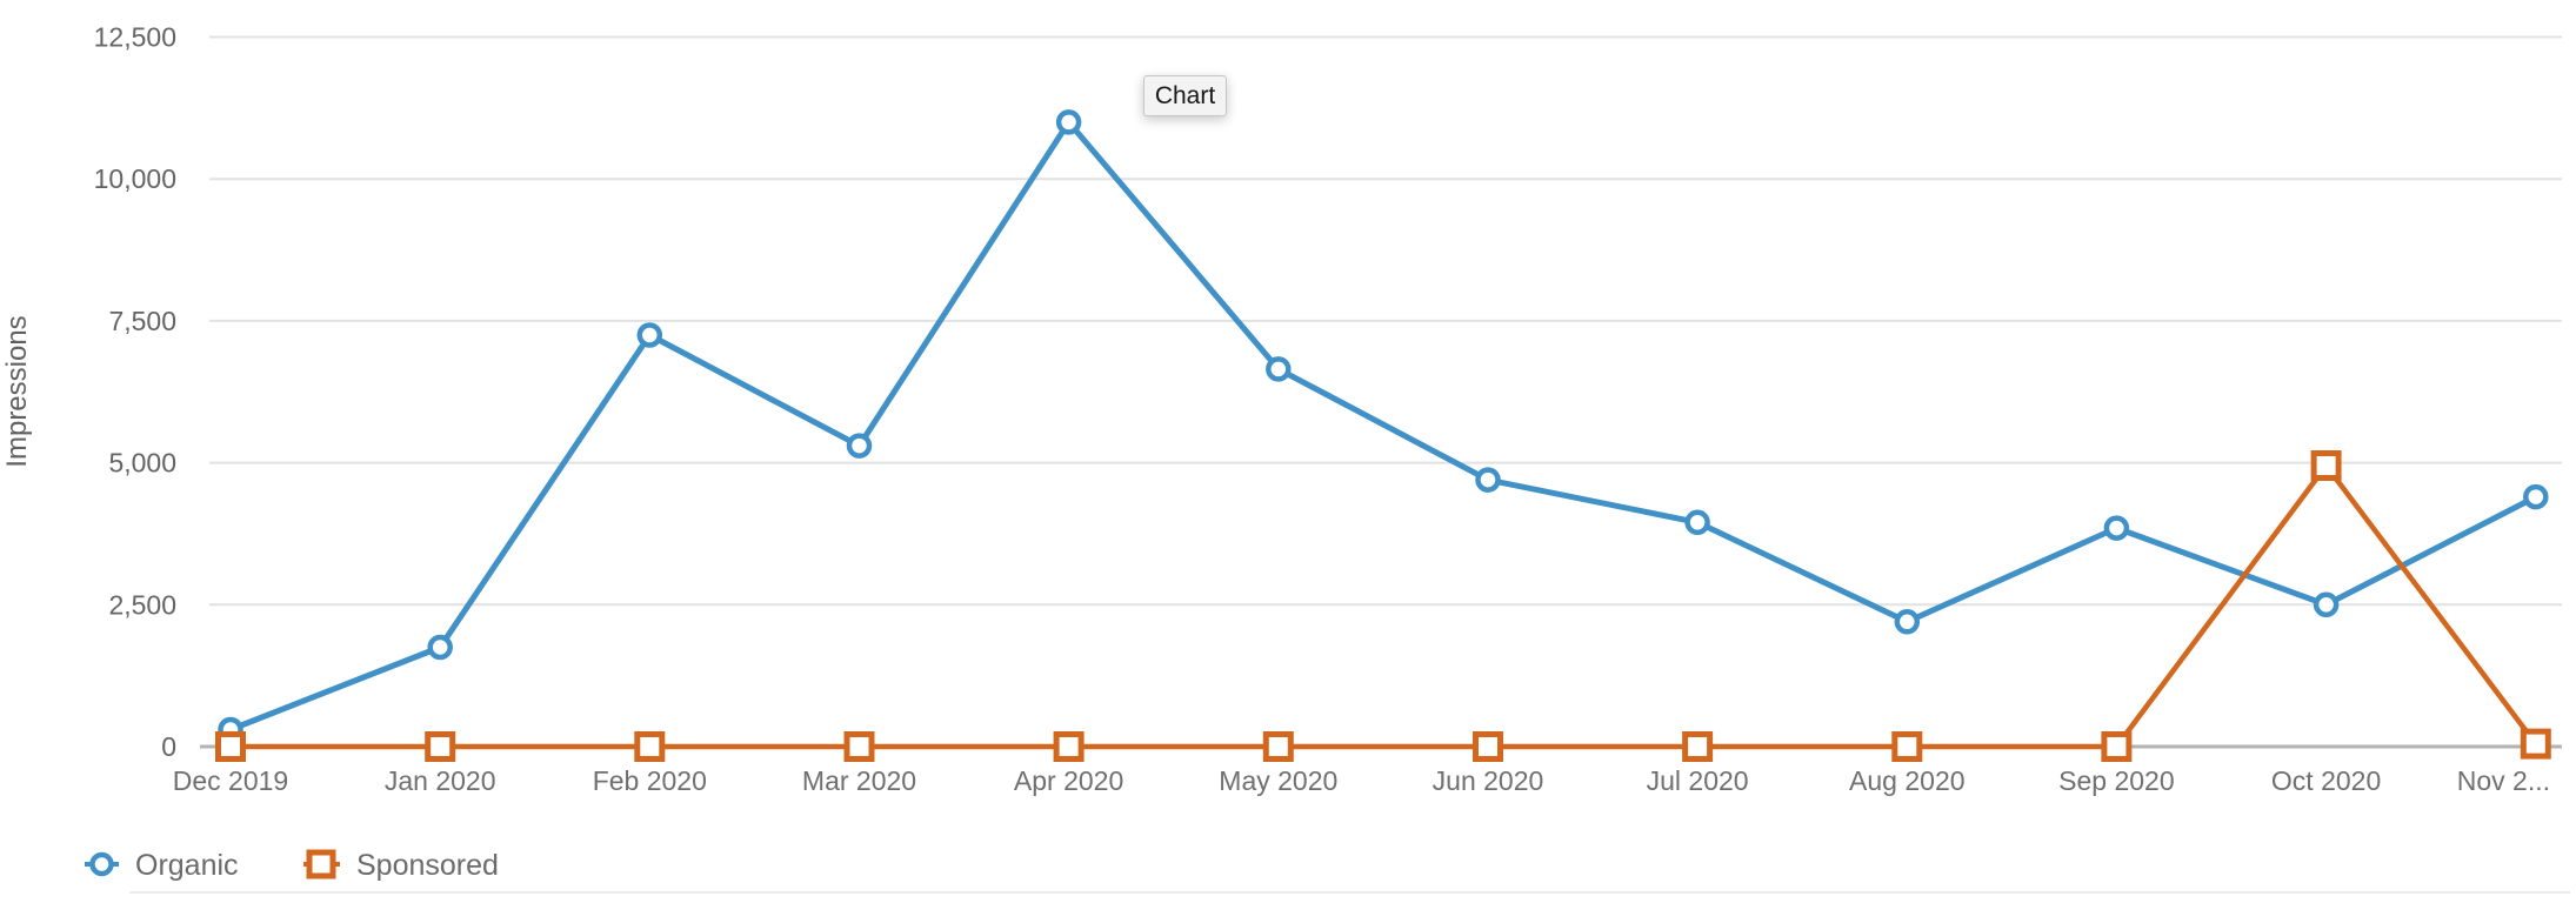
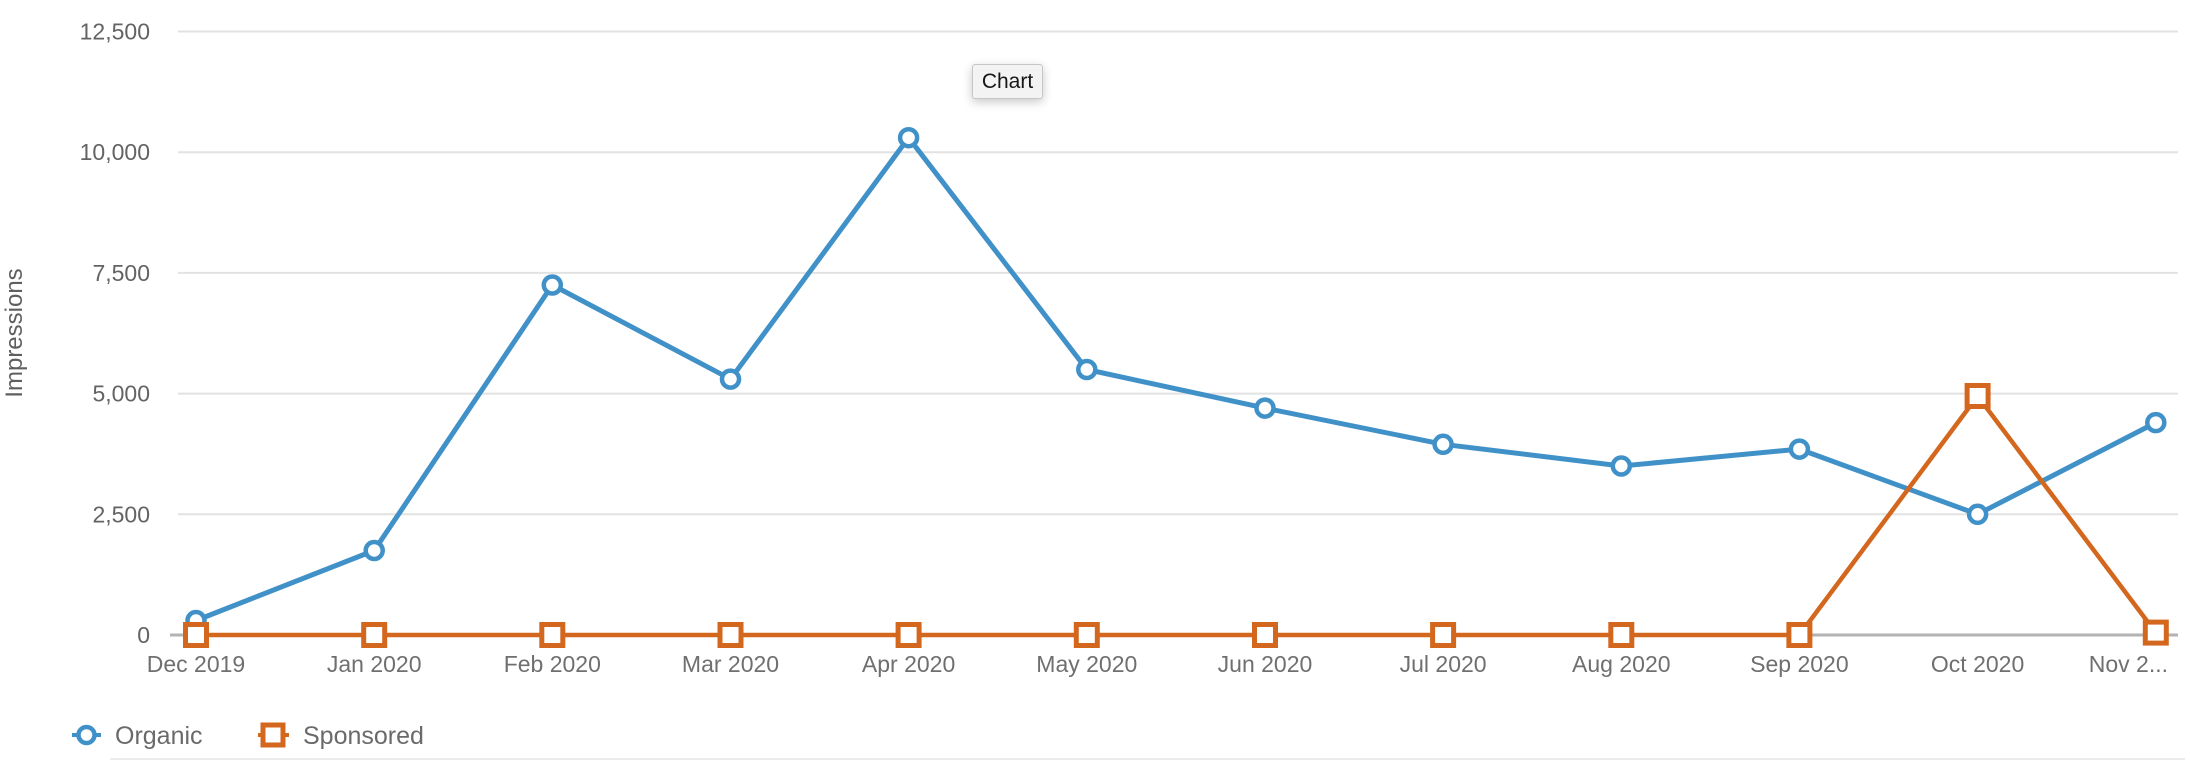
Organic/Apr 2020: 11000 -> 10300
Organic/May 2020: 6600 -> 5500
Organic/Aug 2020: 2200 -> 3500
